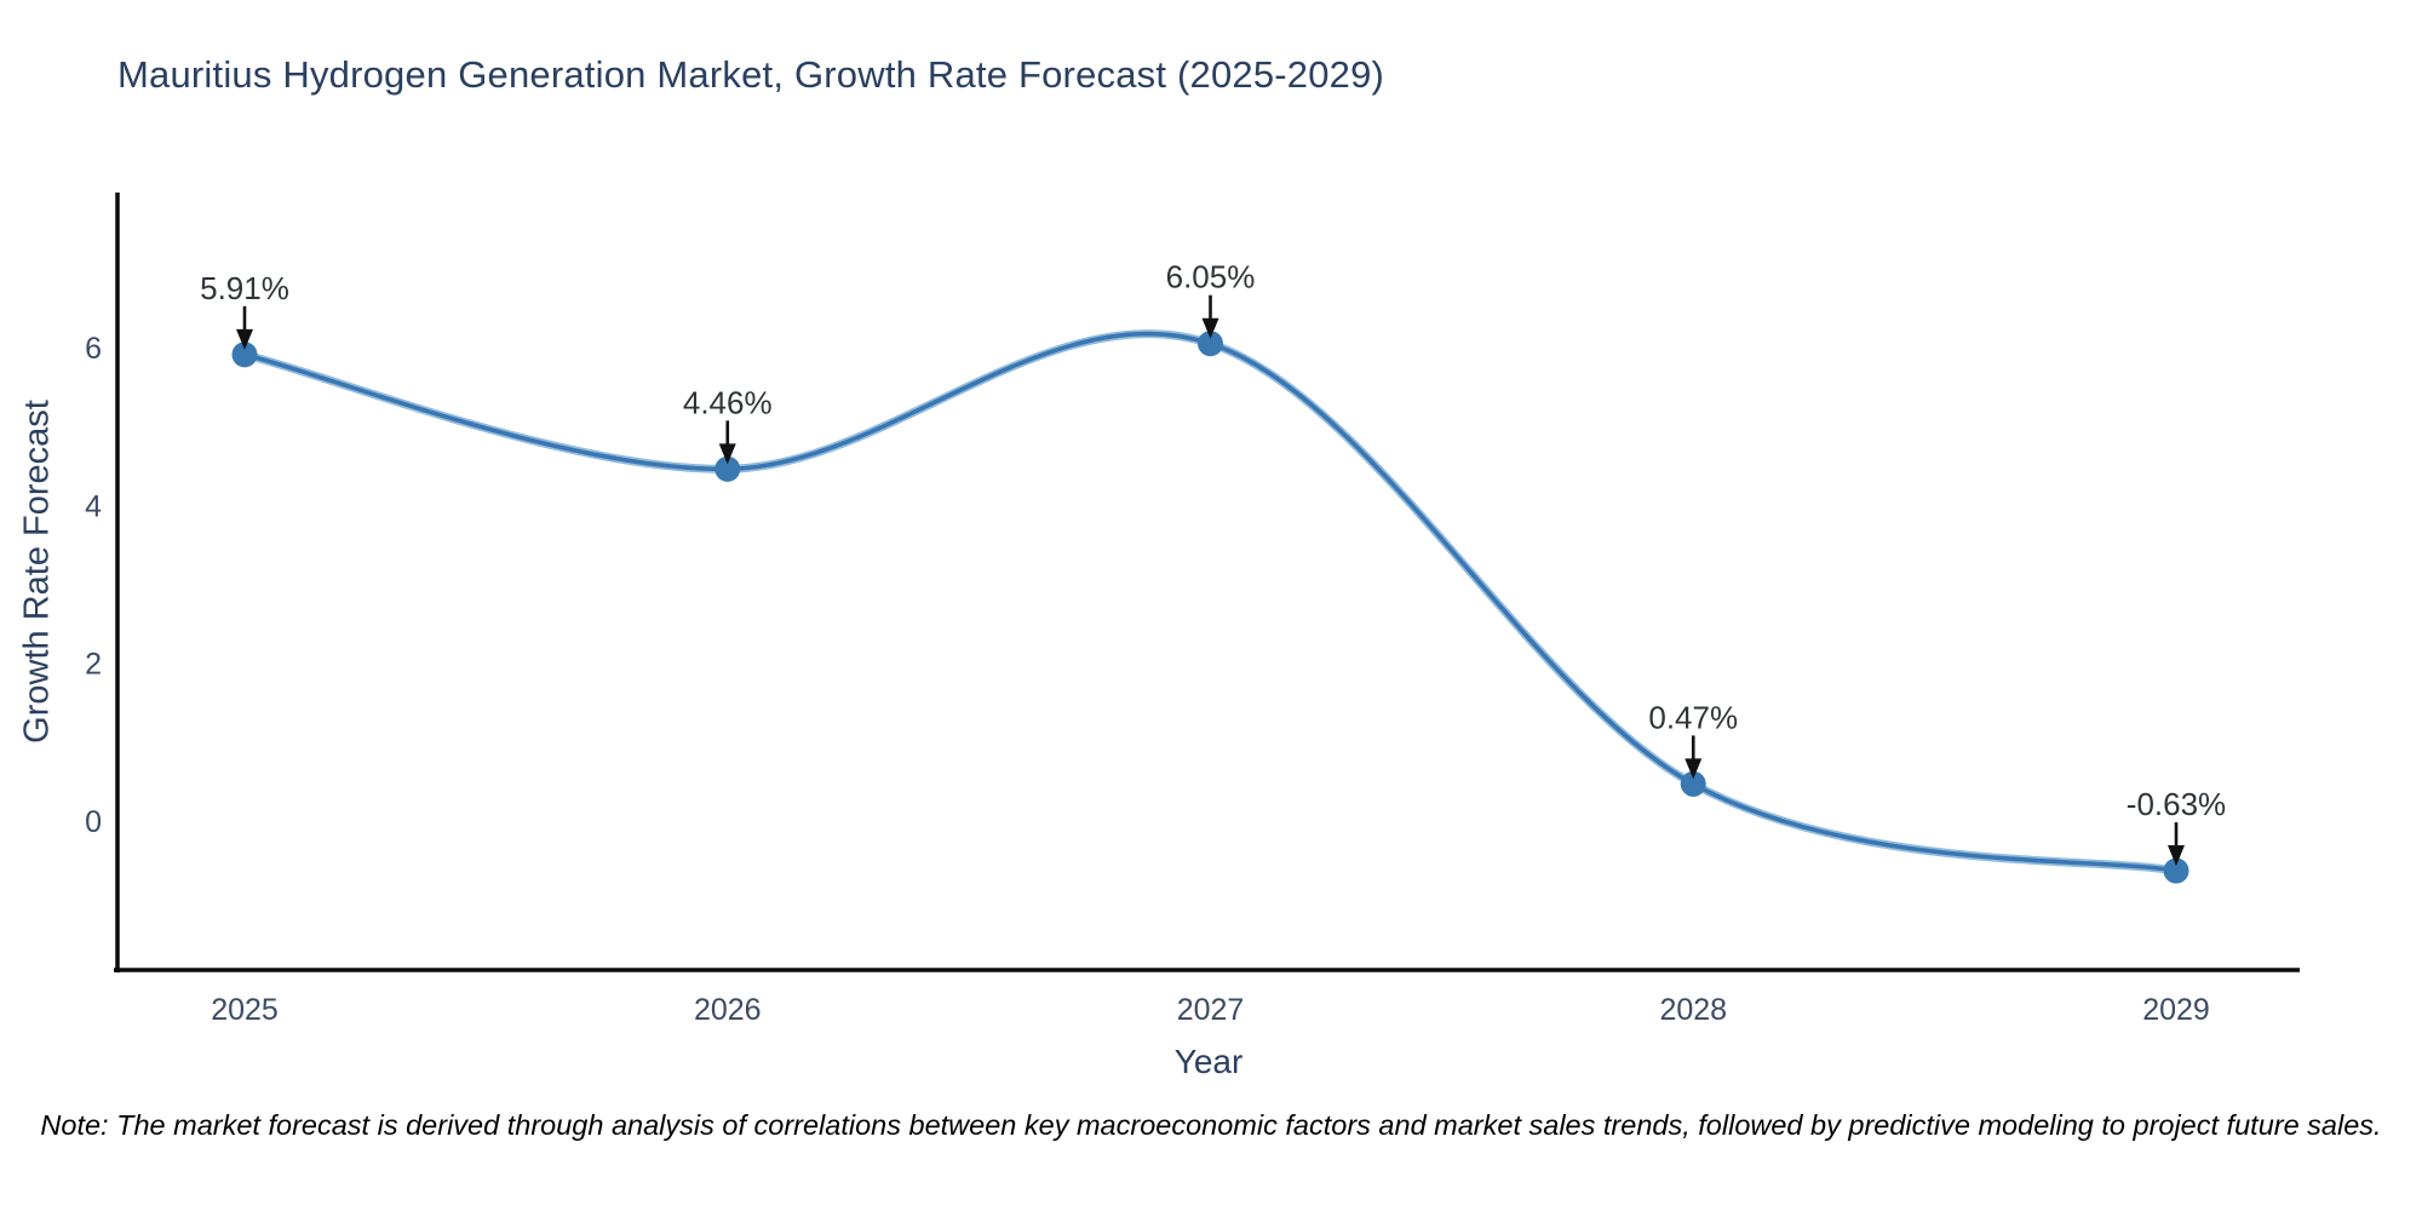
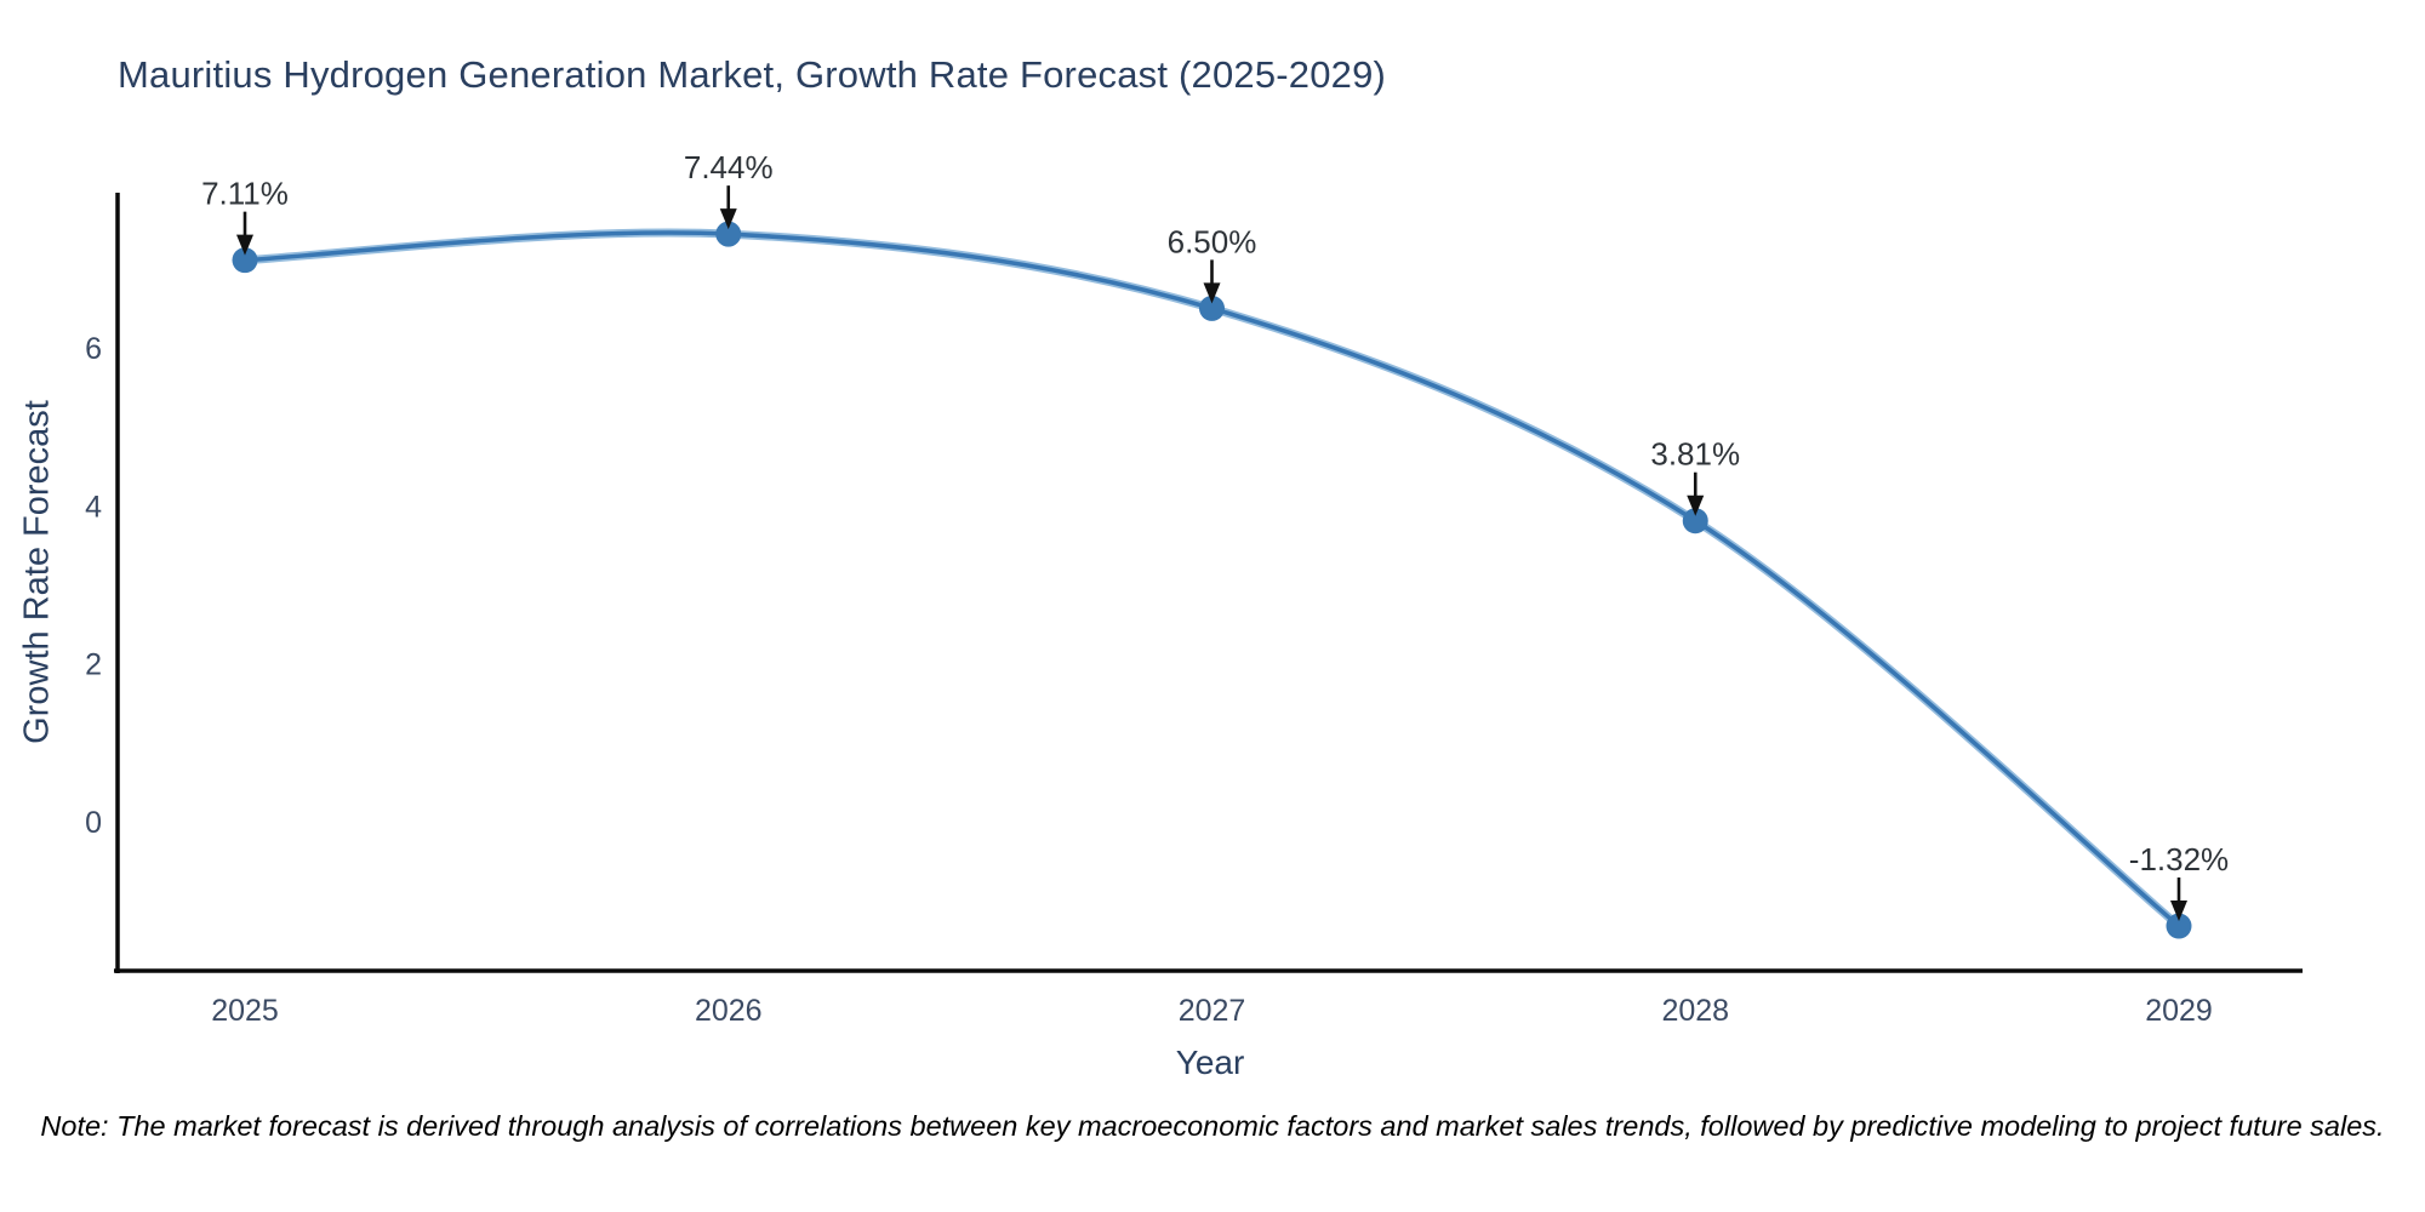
2025: 5.91% -> 7.11%
2026: 4.46% -> 7.44%
2027: 6.05% -> 6.50%
2028: 0.47% -> 3.81%
2029: -0.63% -> -1.32%
